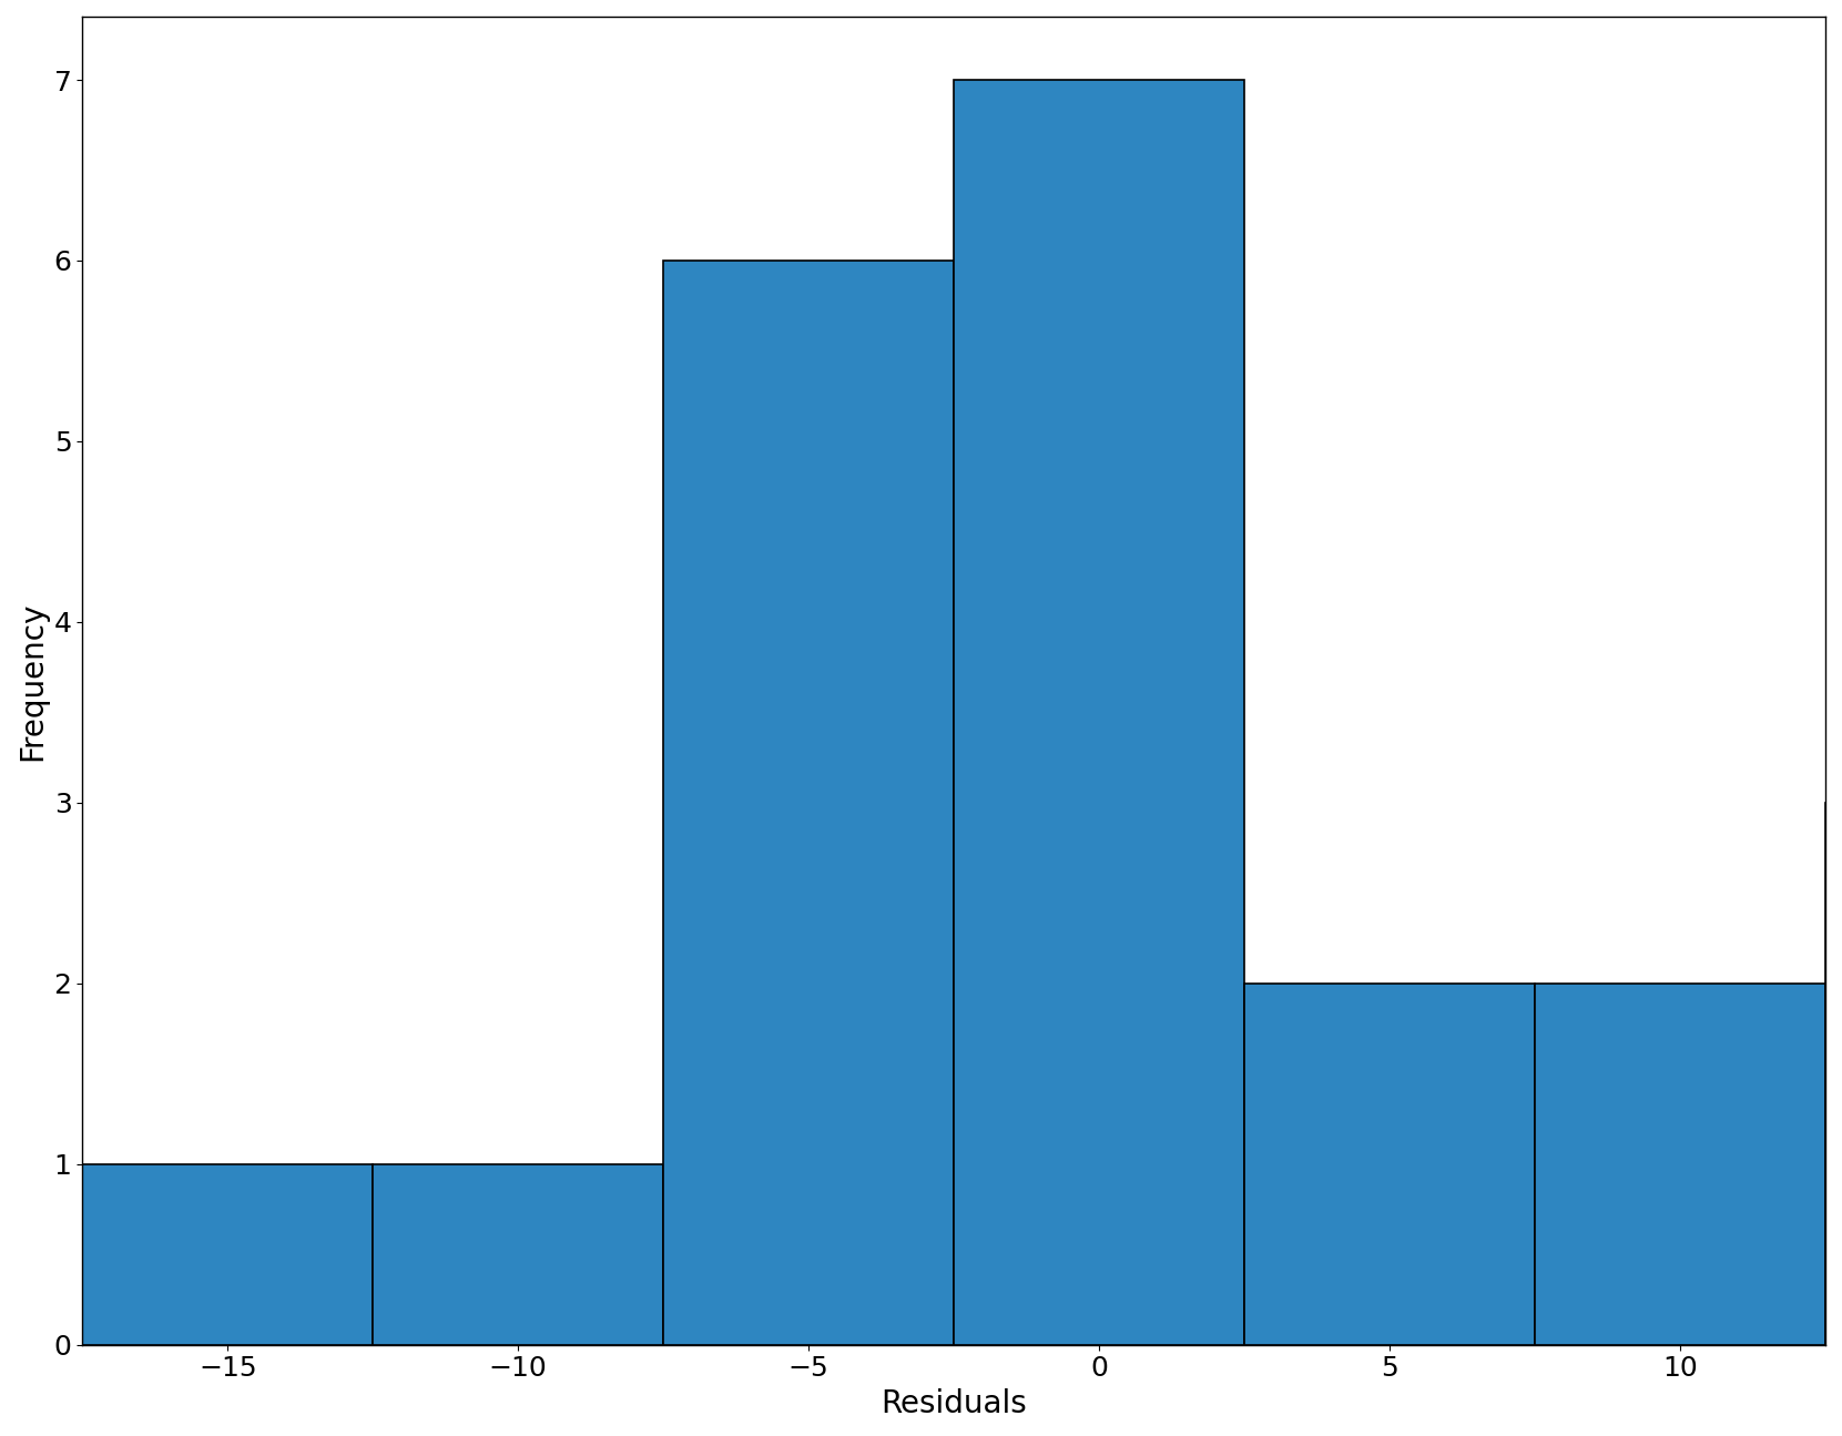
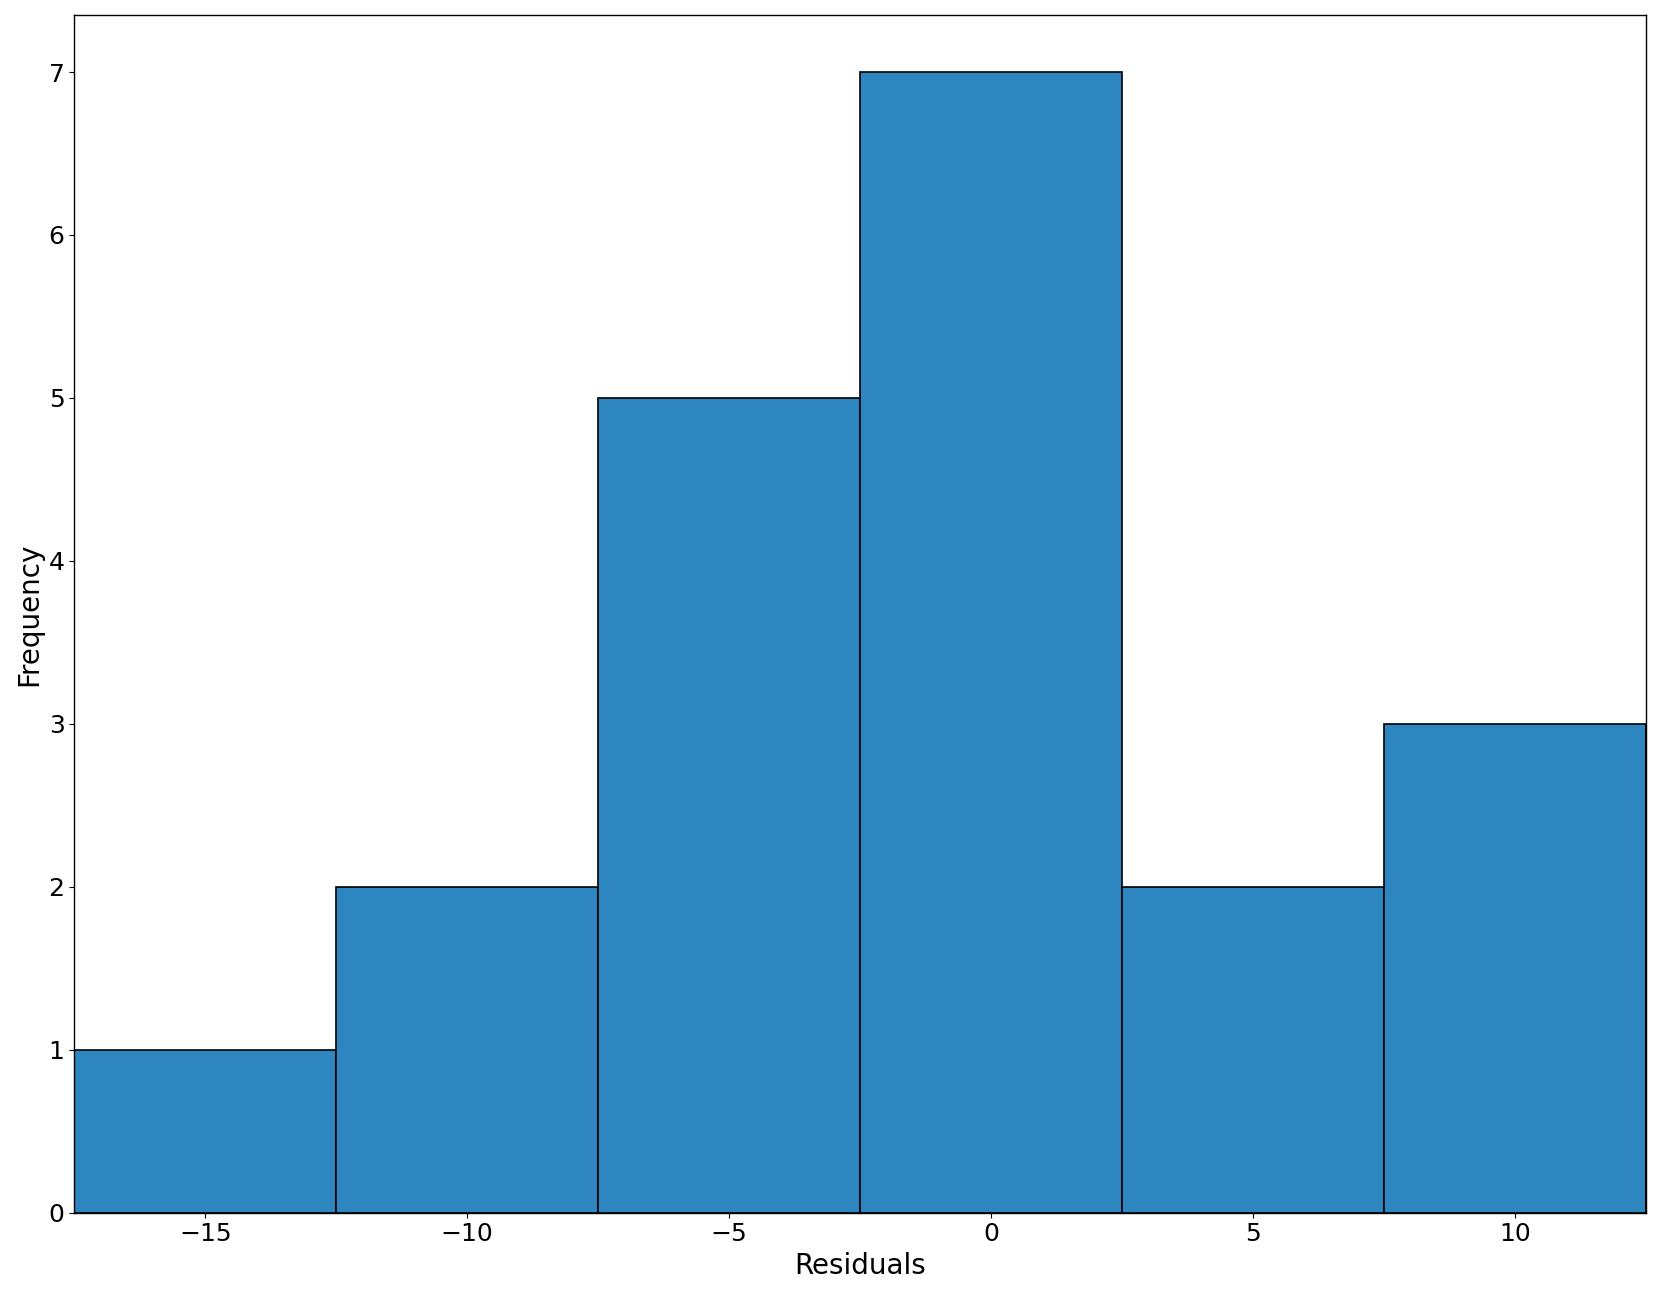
−10: 1 -> 2
−5: 6 -> 5
10: 2 -> 3
